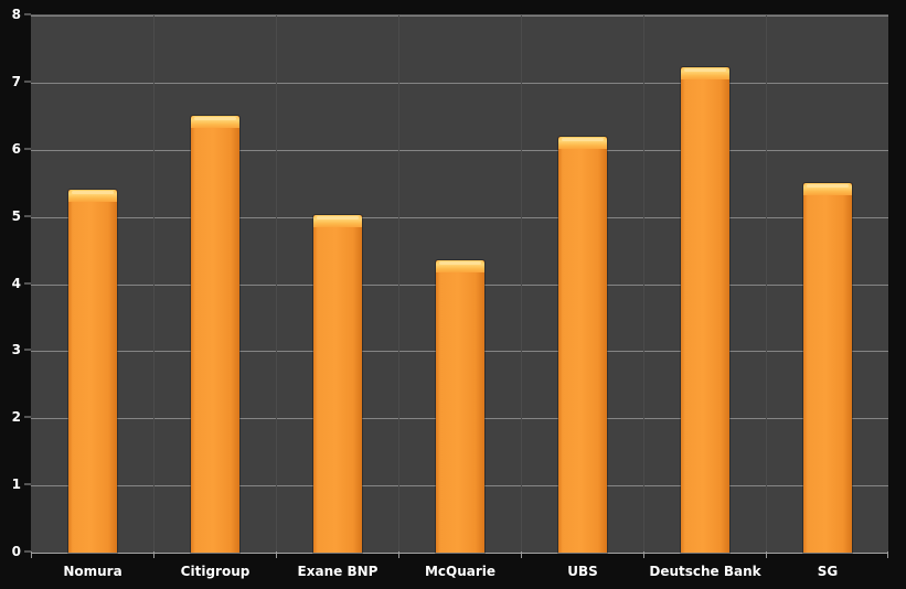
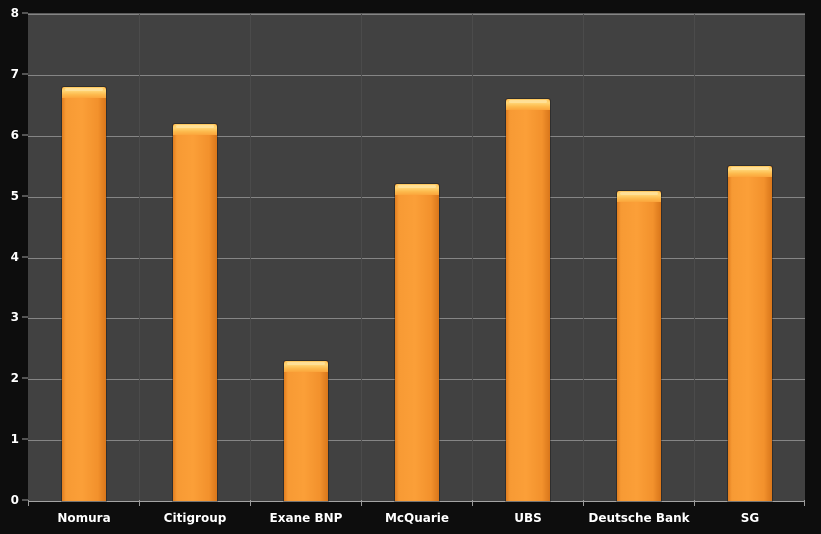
Nomura: 5.4 -> 6.8
Citigroup: 6.5 -> 6.2
Exane BNP: 5.0 -> 2.3
McQuarie: 4.3 -> 5.2
UBS: 6.2 -> 6.6
Deutsche Bank: 7.2 -> 5.1
